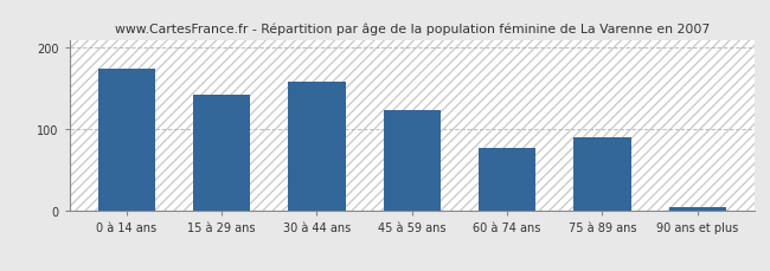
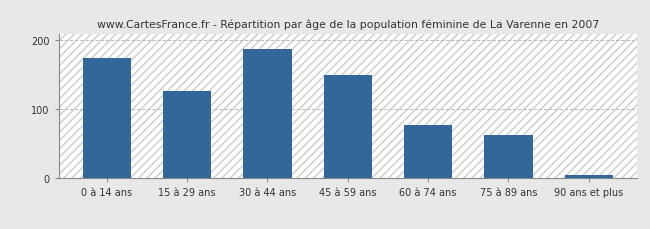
15 à 29 ans: 142 -> 127
30 à 44 ans: 158 -> 188
45 à 59 ans: 124 -> 150
75 à 89 ans: 90 -> 63
